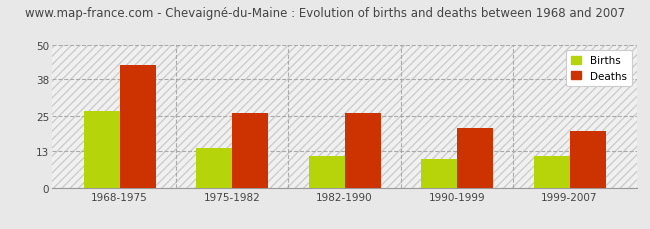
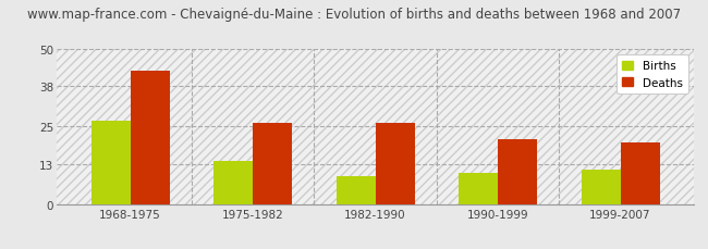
Births/1982-1990: 11 -> 9
